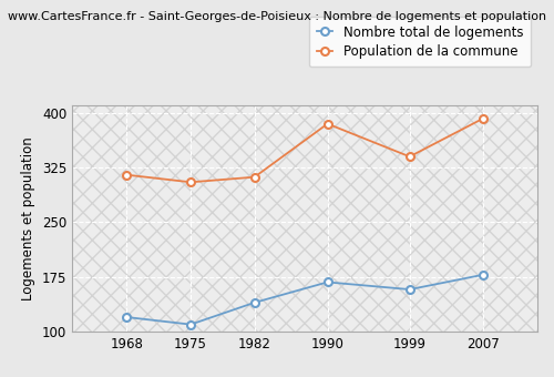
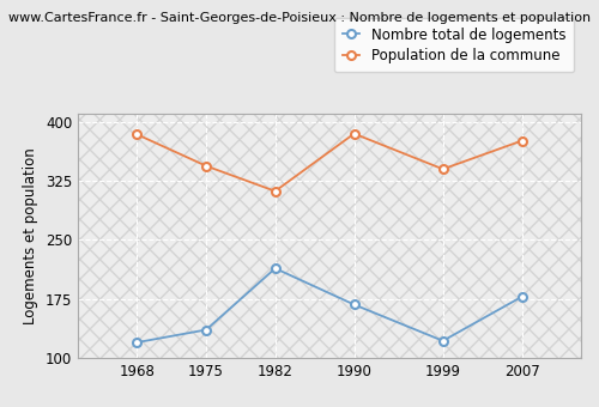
Population de la commune/1968: 315 -> 384
Nombre total de logements/1975: 110 -> 136
Population de la commune/1975: 305 -> 344
Nombre total de logements/1982: 140 -> 214
Nombre total de logements/1999: 158 -> 122
Population de la commune/2007: 392 -> 376
